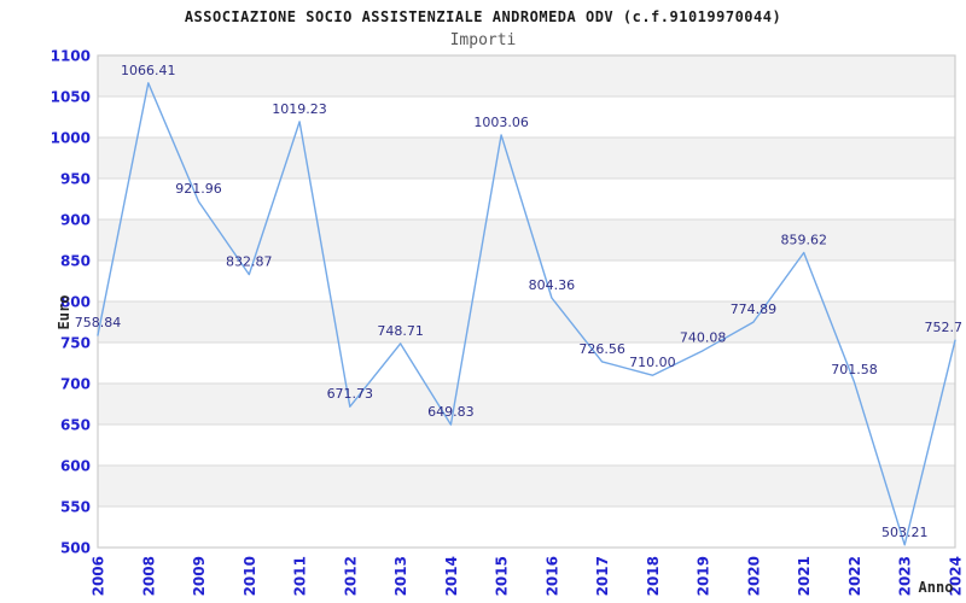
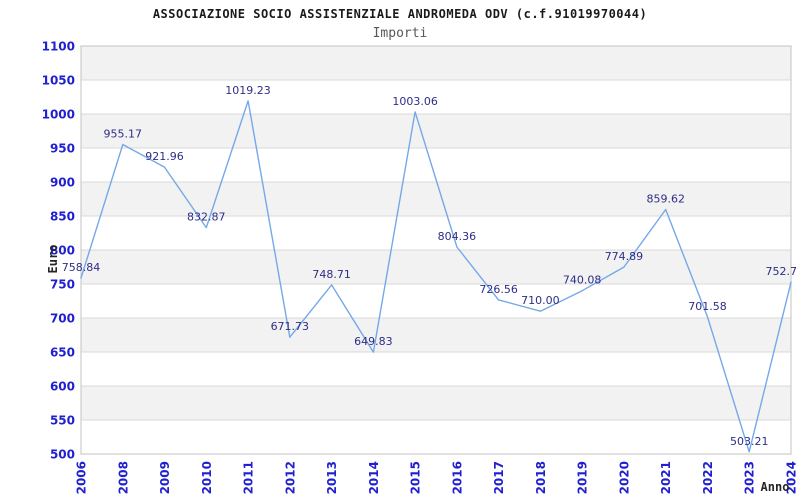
2008: 1066.41 -> 955.17
